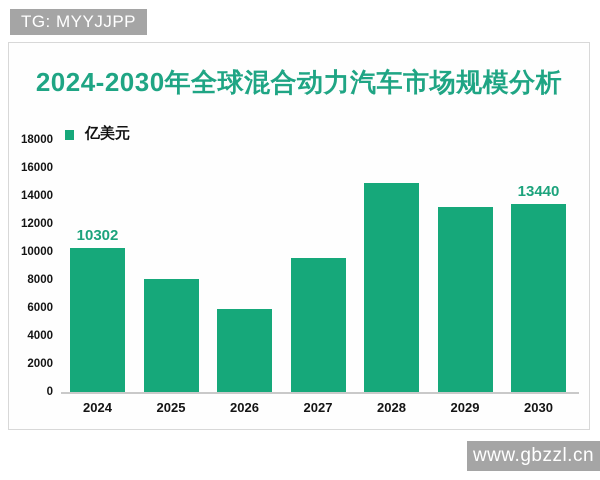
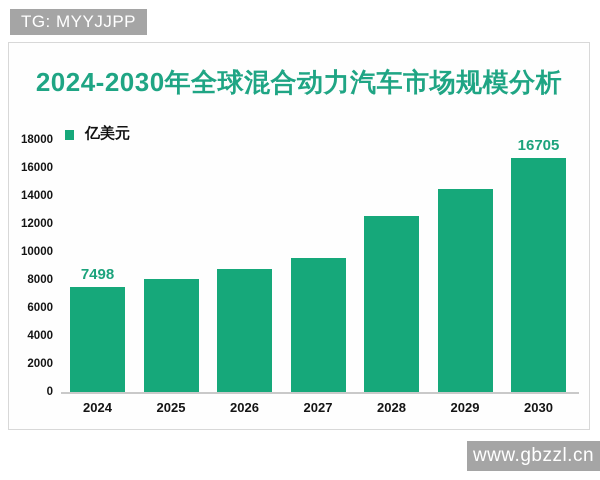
2024: 10302 -> 7498
2026: 5900 -> 8800
2028: 14900 -> 12600
2029: 13200 -> 14500
2030: 13440 -> 16705
